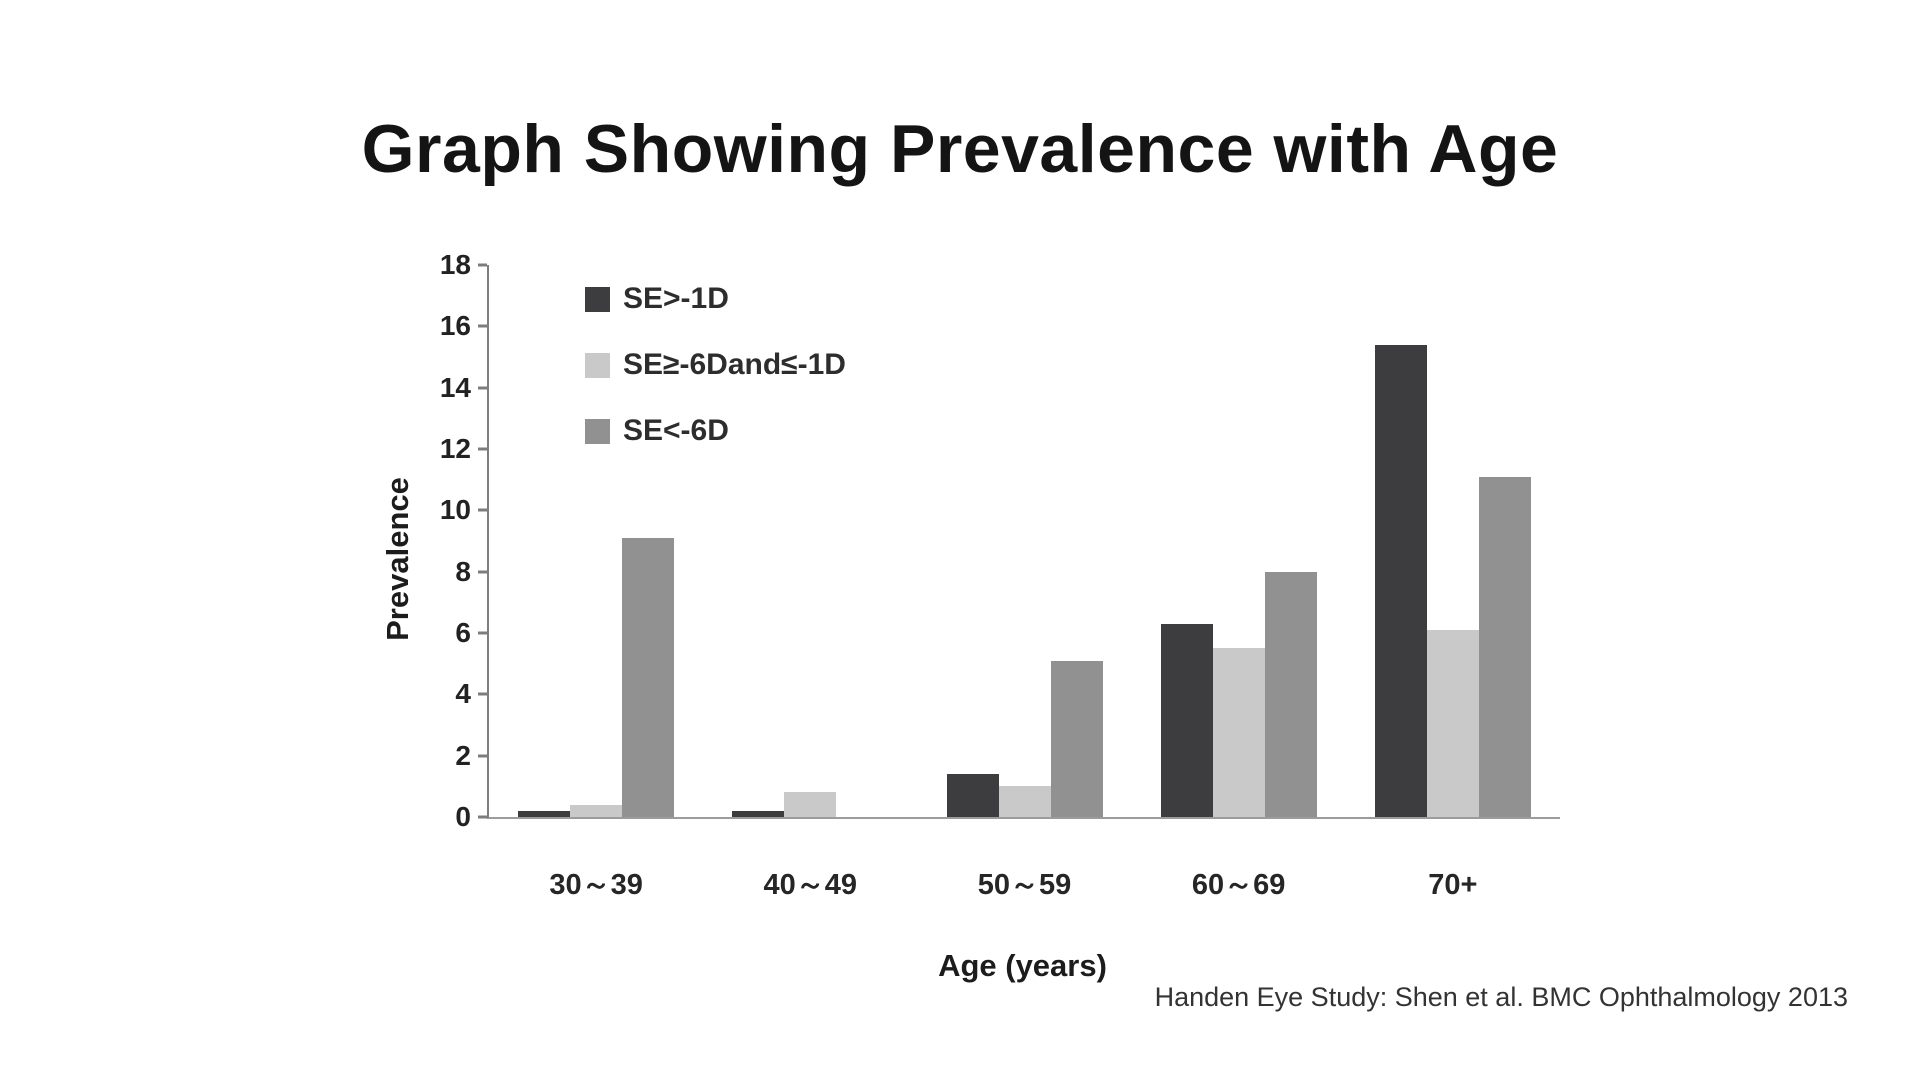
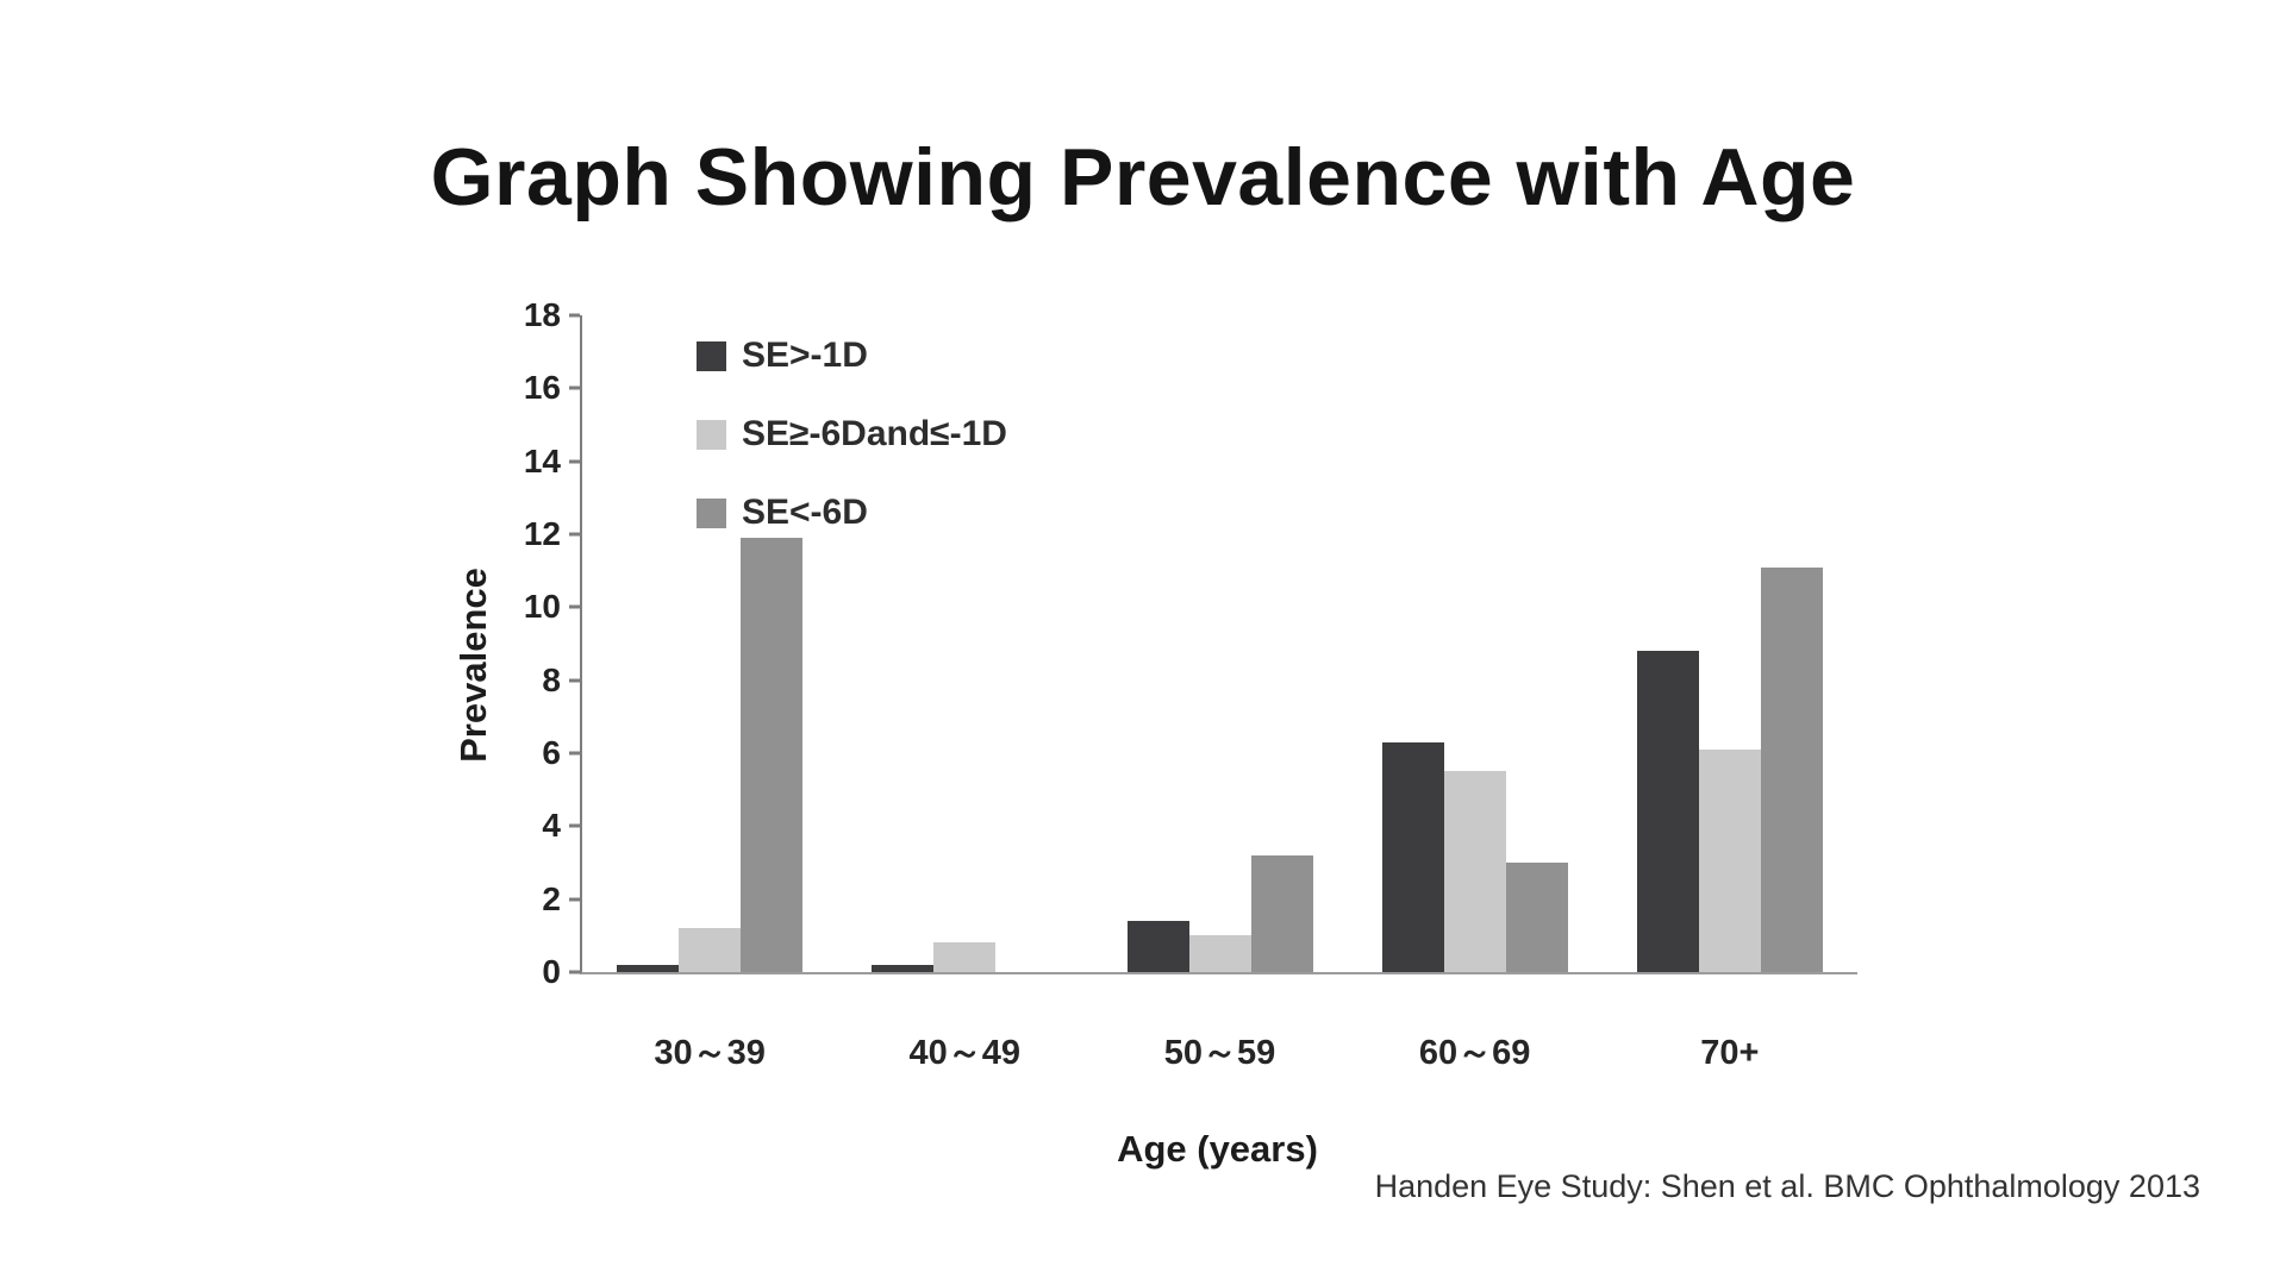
SE≥-6Dand≤-1D/30～39: 0.4 -> 1.2
SE<-6D/30～39: 9.1 -> 11.9
SE<-6D/50～59: 5.1 -> 3.2
SE<-6D/60～69: 8.0 -> 3.0
SE>-1D/70+: 15.4 -> 8.8
